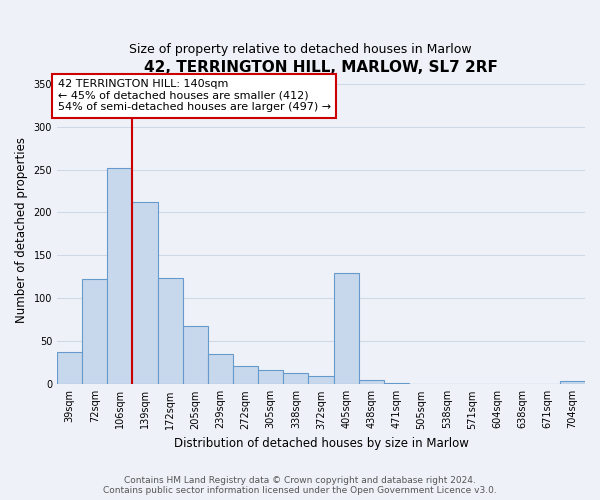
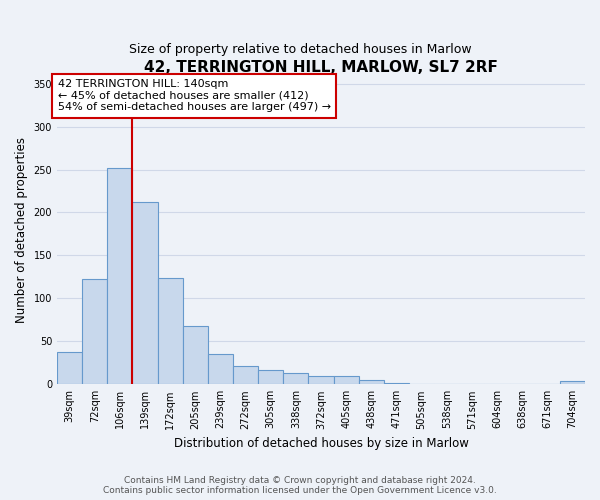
405sqm: 130 -> 10
